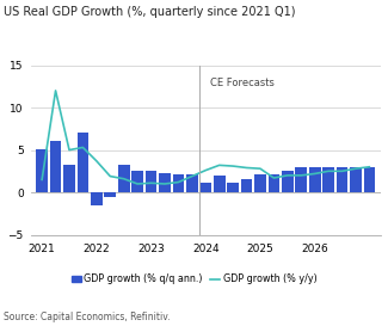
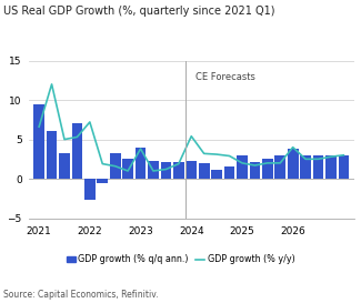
GDP growth (% q/q ann.)/2021: 5.1 -> 9.4
GDP growth (% y/y)/2021: 1.5 -> 6.6
GDP growth (% q/q ann.)/2022: -1.6 -> -2.6
GDP growth (% y/y)/2022: 3.7 -> 7.2
GDP growth (% q/q ann.)/2023: 2.5 -> 4.0
GDP growth (% y/y)/2023: 1.1 -> 3.8
GDP growth (% q/q ann.)/2024: 1.1 -> 2.2
GDP growth (% y/y)/2024: 2.6 -> 5.4
GDP growth (% q/q ann.)/2025: 2.1 -> 3.0
GDP growth (% y/y)/2025: 2.8 -> 2.0
GDP growth (% q/q ann.)/2026: 3.0 -> 3.8
GDP growth (% y/y)/2026: 2.2 -> 4.0
